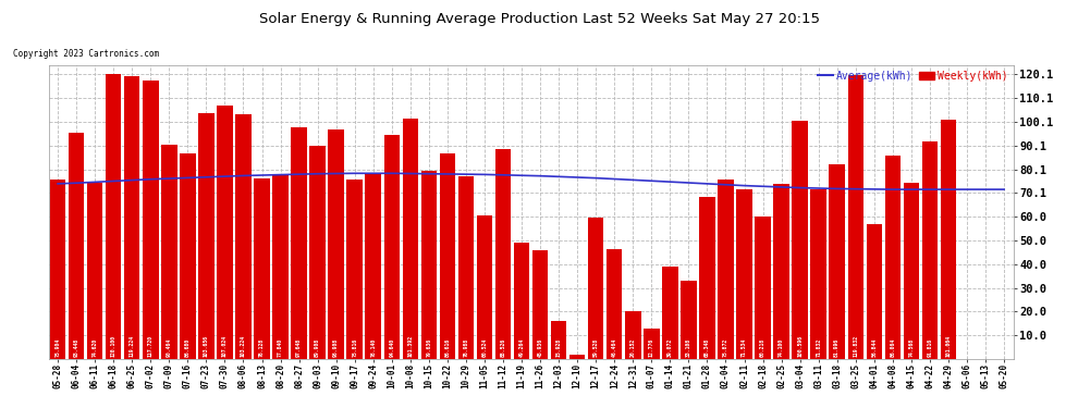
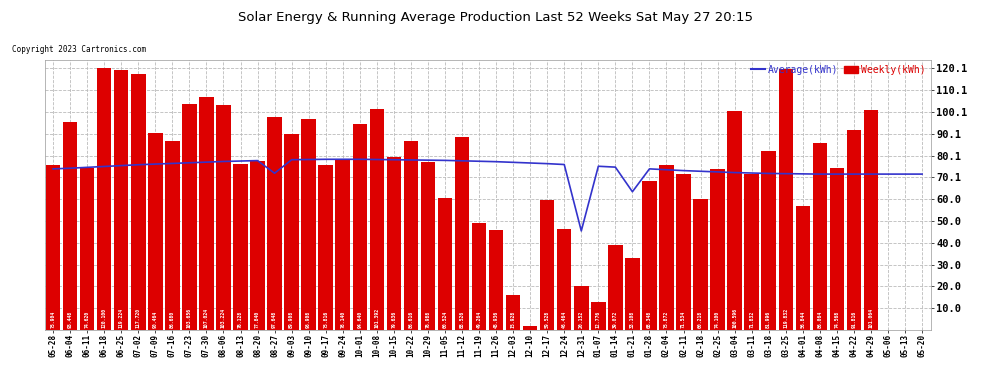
Average(kWh)/08-27: 78.0 -> 72.0
Average(kWh)/12-31: 75.6 -> 45.5
Average(kWh)/01-21: 74.4 -> 63.5
